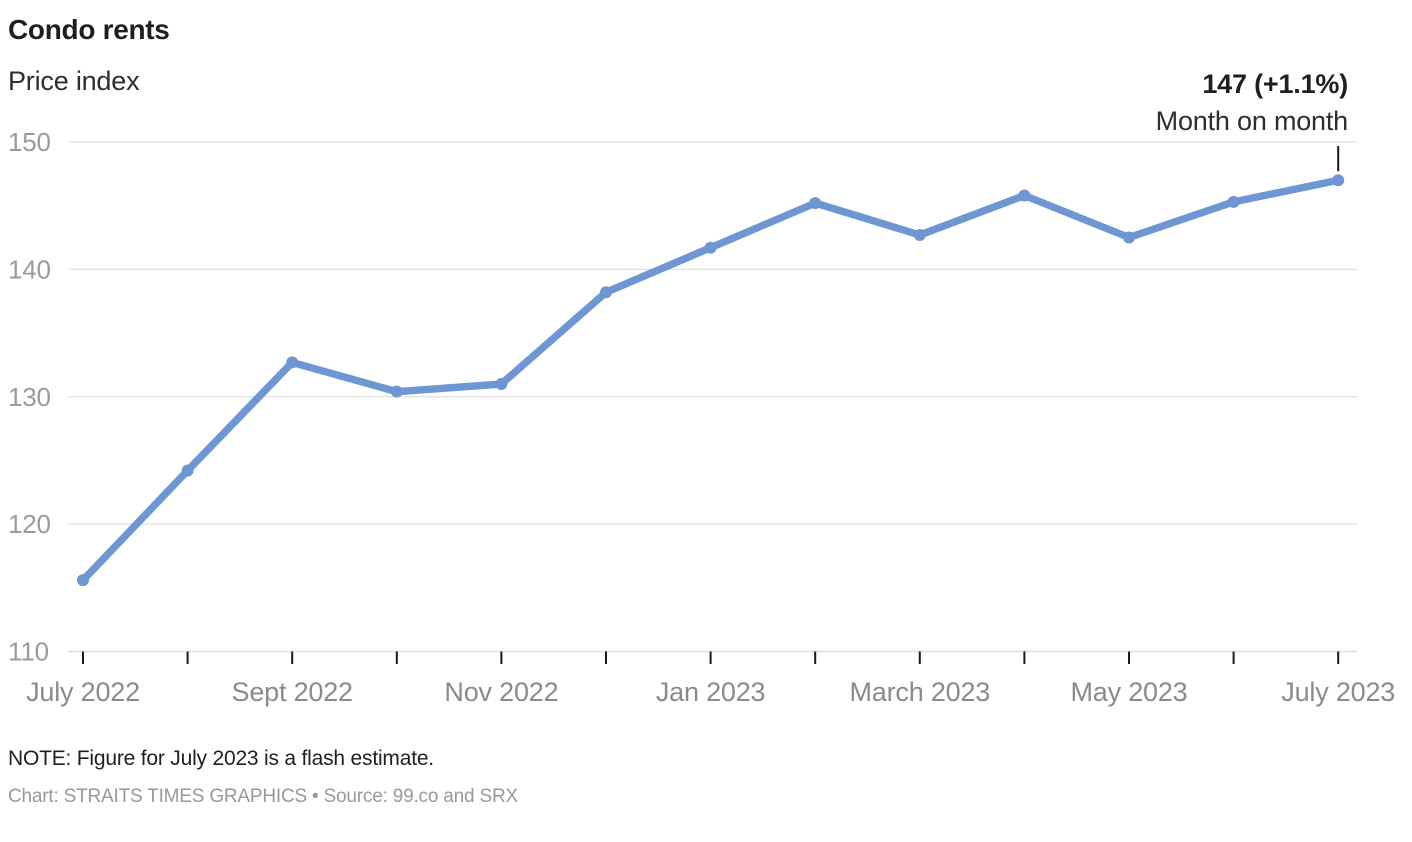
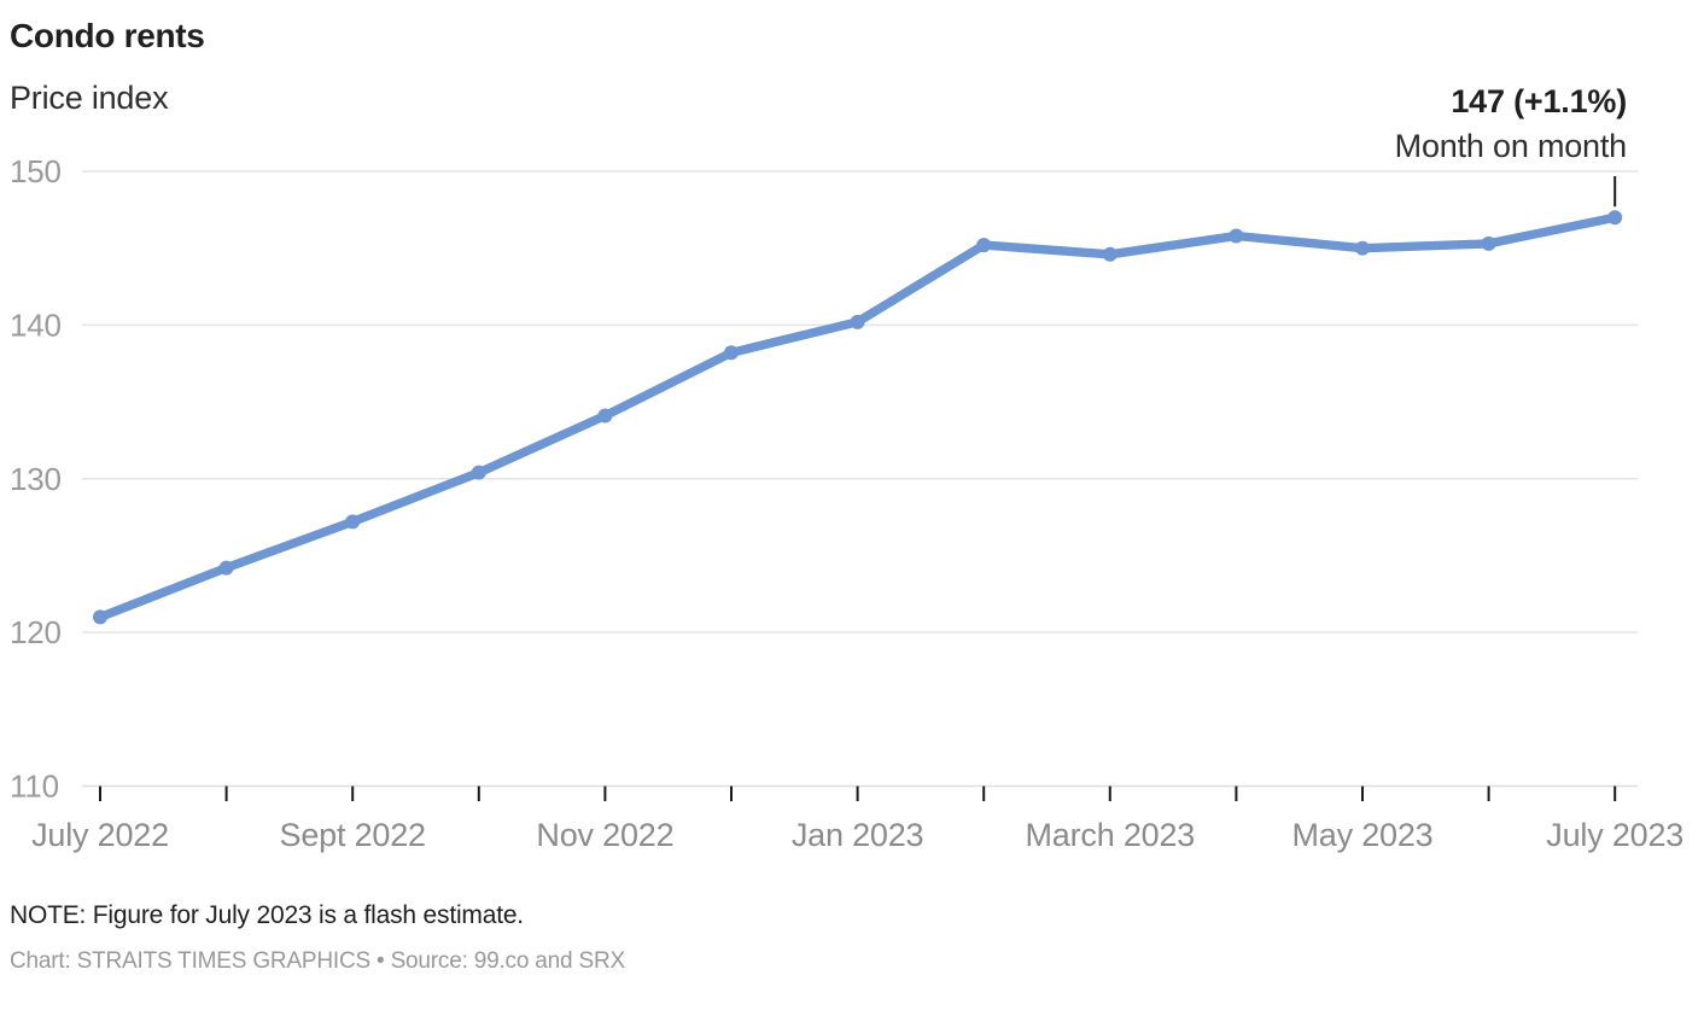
July 2022: 115.6 -> 121.0
Sept 2022: 132.7 -> 127.2
Nov 2022: 131.0 -> 134.1
Jan 2023: 141.7 -> 140.2
March 2023: 142.7 -> 144.6
May 2023: 142.5 -> 145.0
